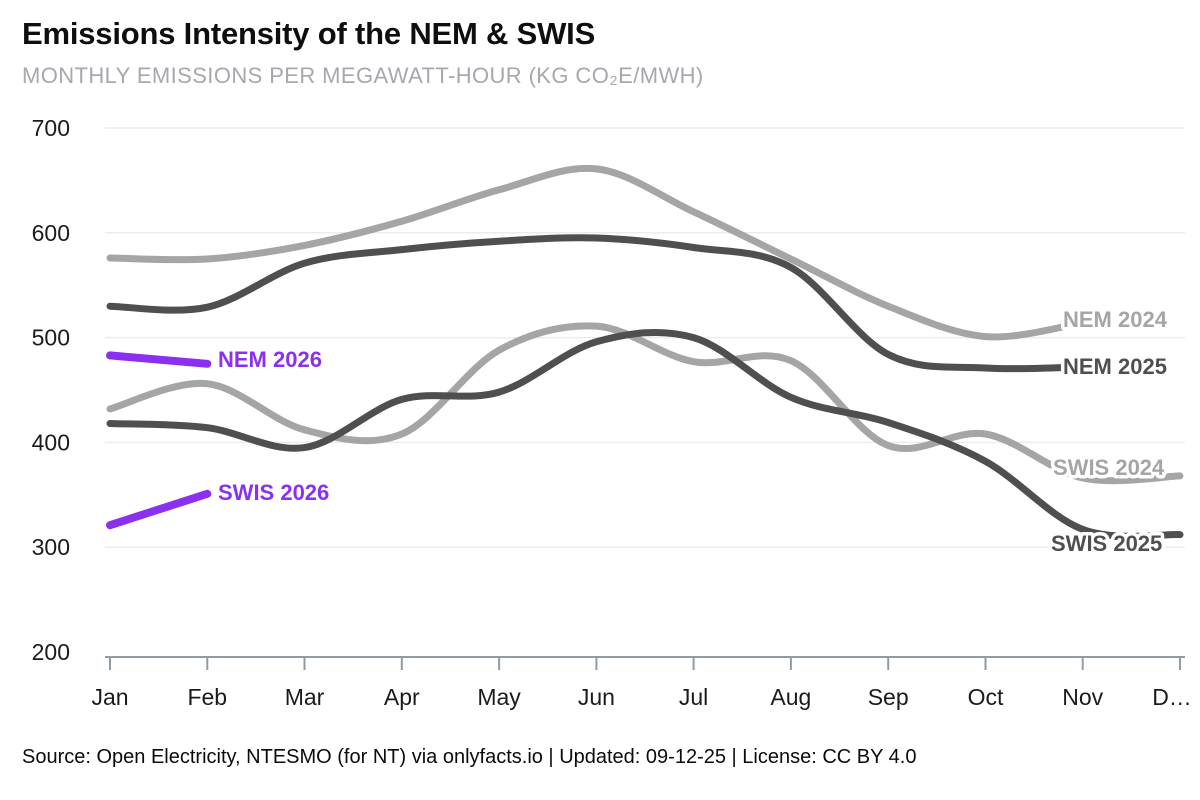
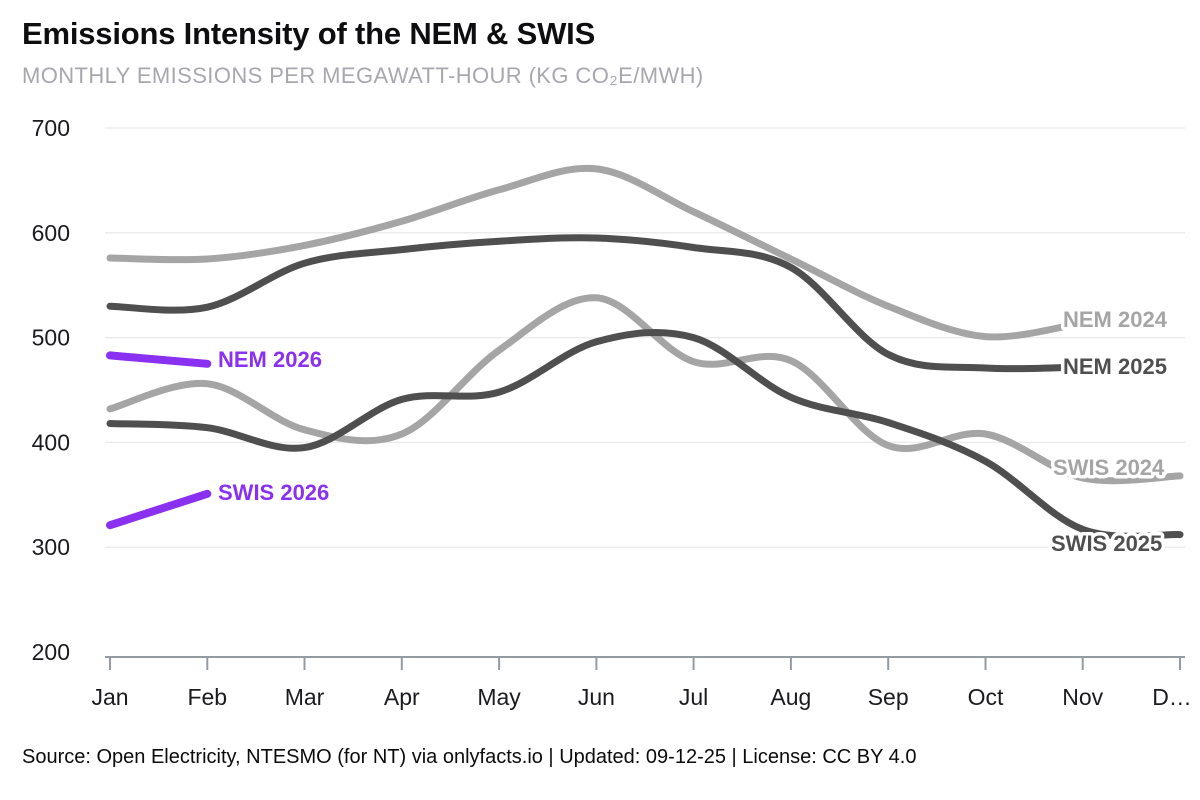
SWIS 2024/Jun: 511 -> 538
